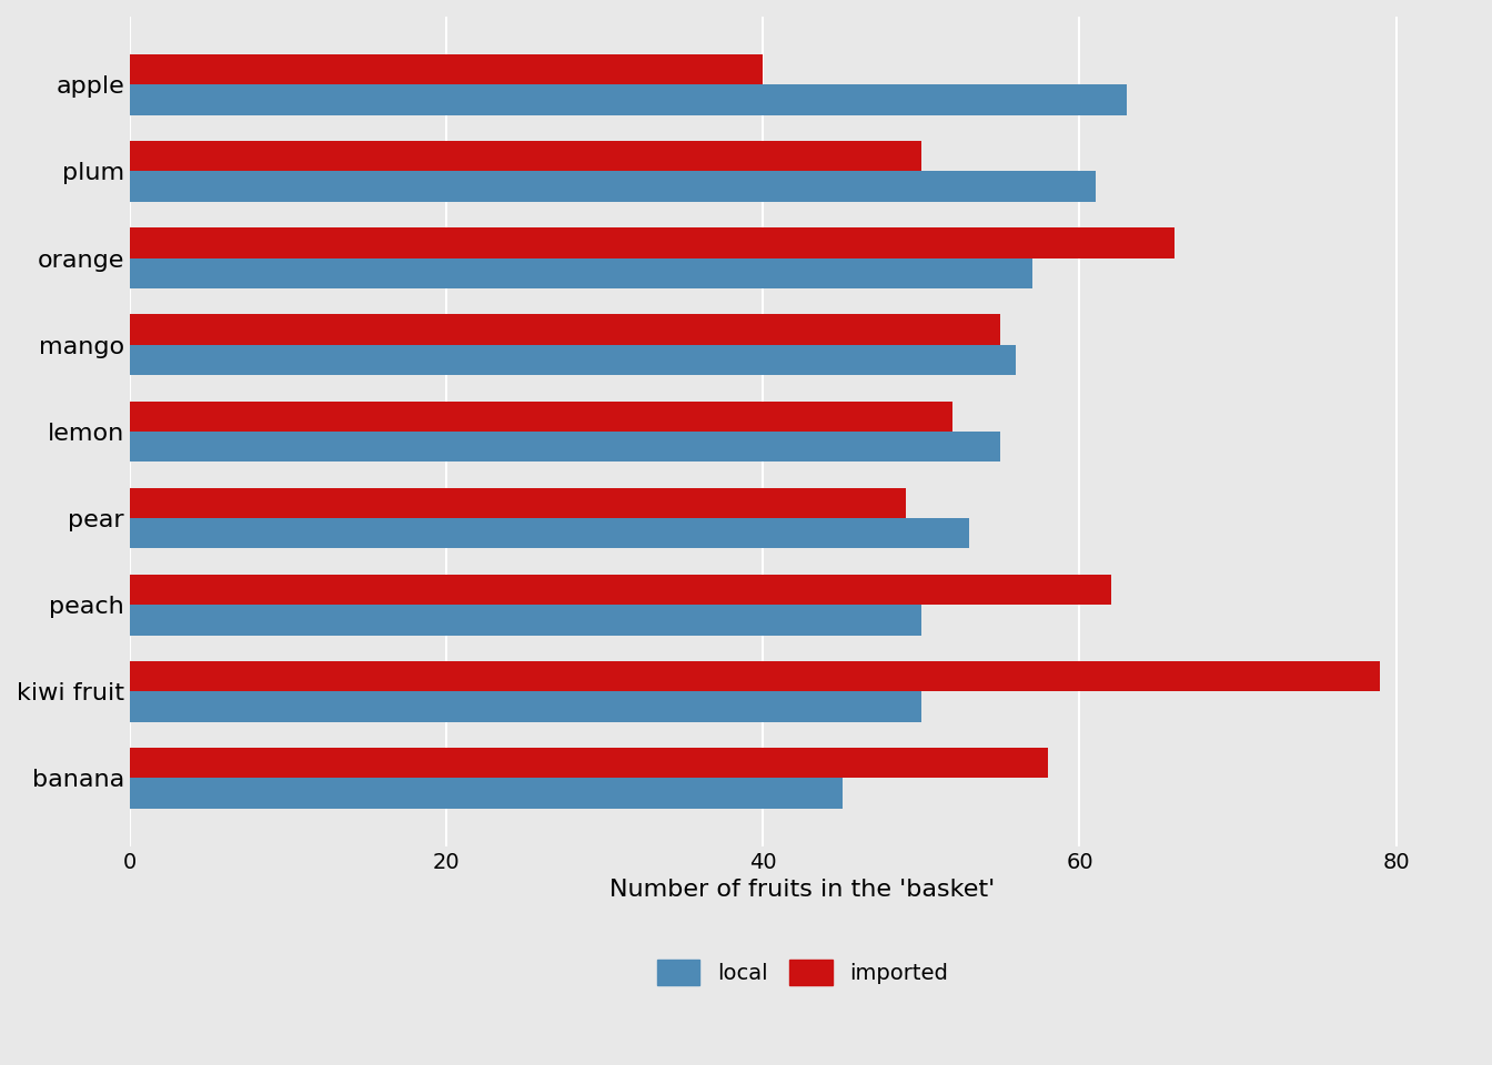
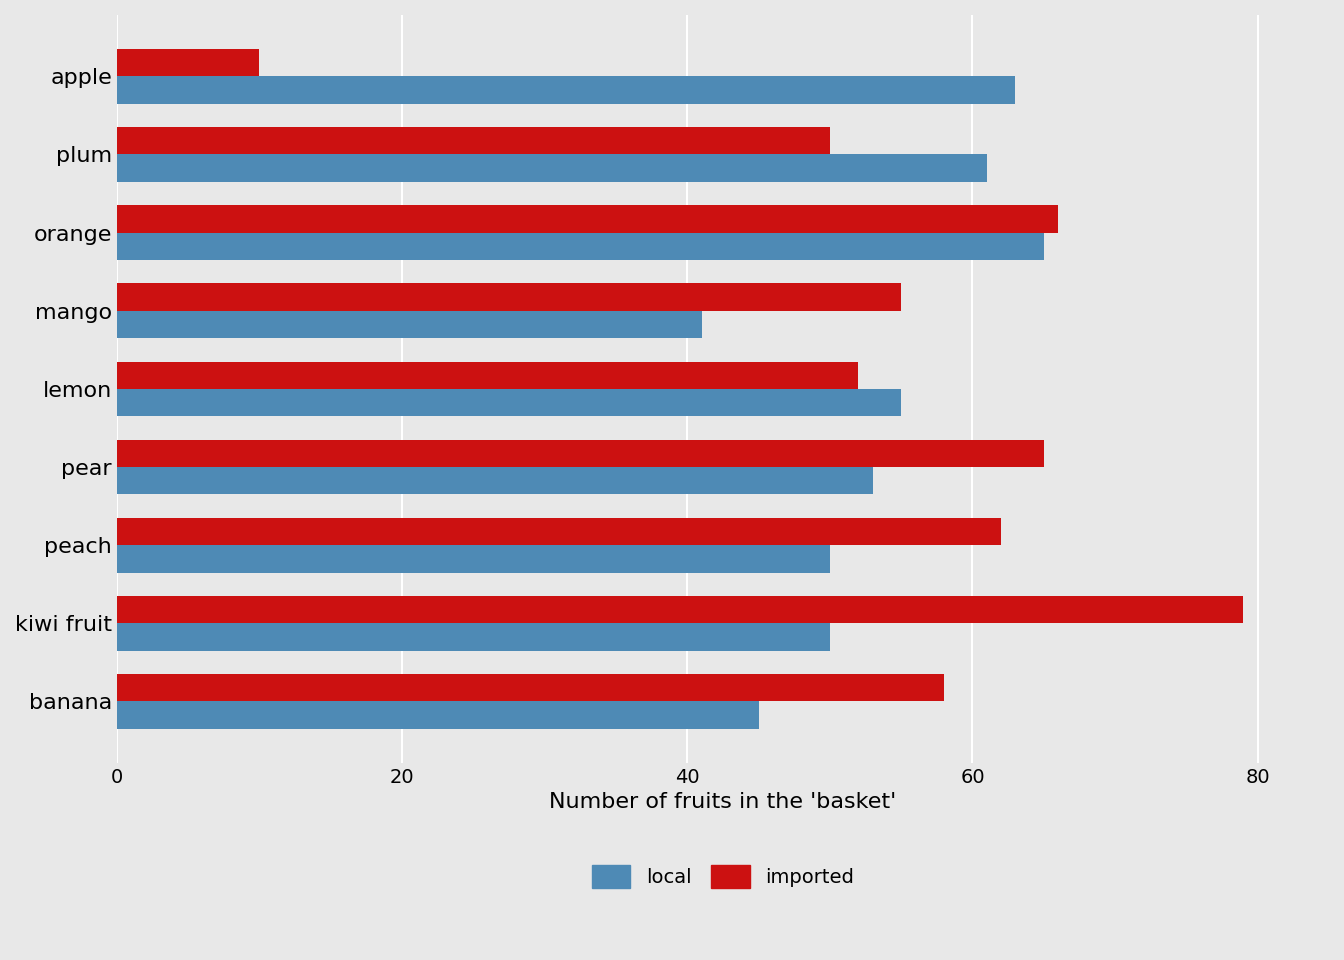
imported/apple: 40 -> 10
local/orange: 57 -> 65
local/mango: 56 -> 41
imported/pear: 49 -> 65
